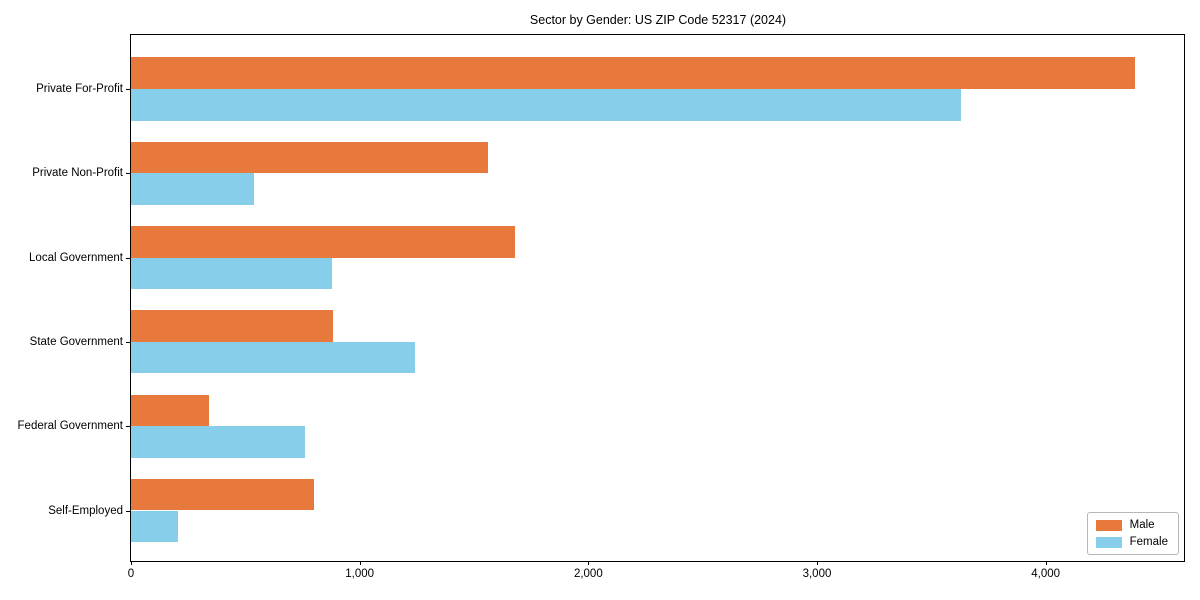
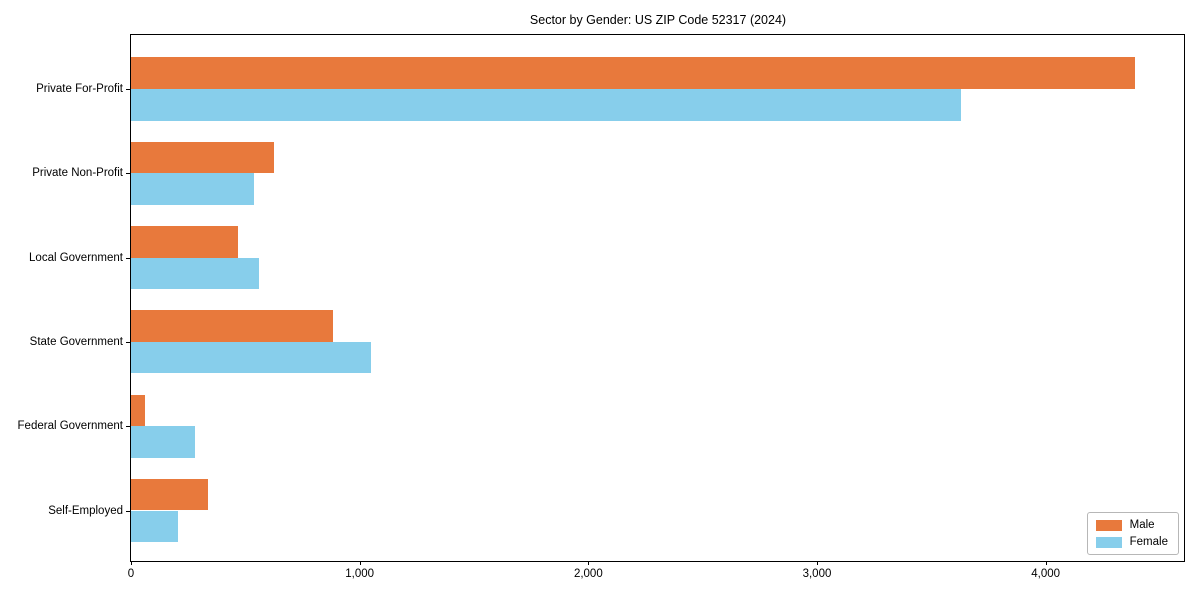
Male/Private Non-Profit: 1560 -> 620
Male/Local Government: 1680 -> 470
Female/Local Government: 880 -> 560
Female/State Government: 1240 -> 1050
Male/Federal Government: 340 -> 60
Female/Federal Government: 760 -> 280
Male/Self-Employed: 800 -> 340
